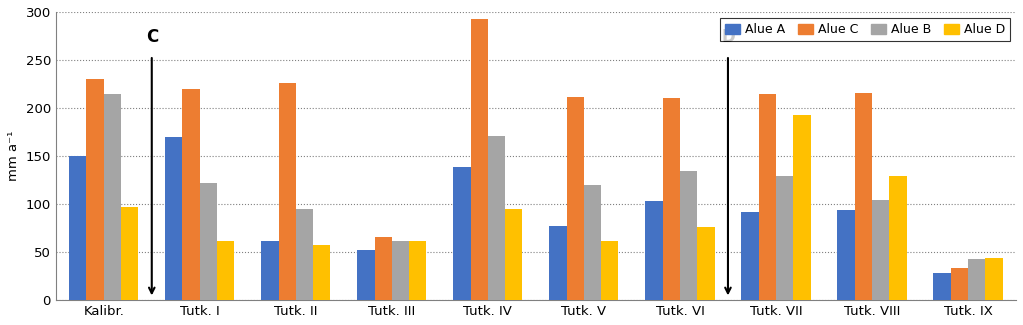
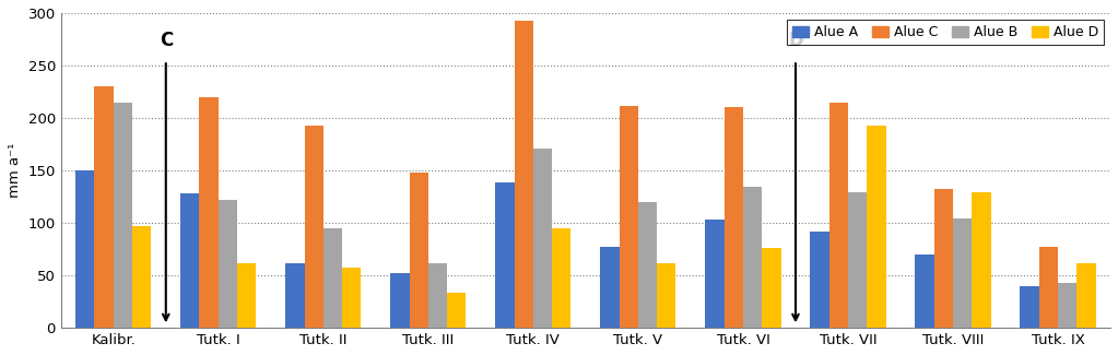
Alue A/Tutk. I: 170 -> 128
Alue C/Tutk. II: 226 -> 193
Alue C/Tutk. III: 66 -> 148
Alue D/Tutk. III: 62 -> 33
Alue A/Tutk. VIII: 94 -> 70
Alue C/Tutk. VIII: 216 -> 132
Alue A/Tutk. IX: 28 -> 40
Alue C/Tutk. IX: 34 -> 77
Alue D/Tutk. IX: 44 -> 62
